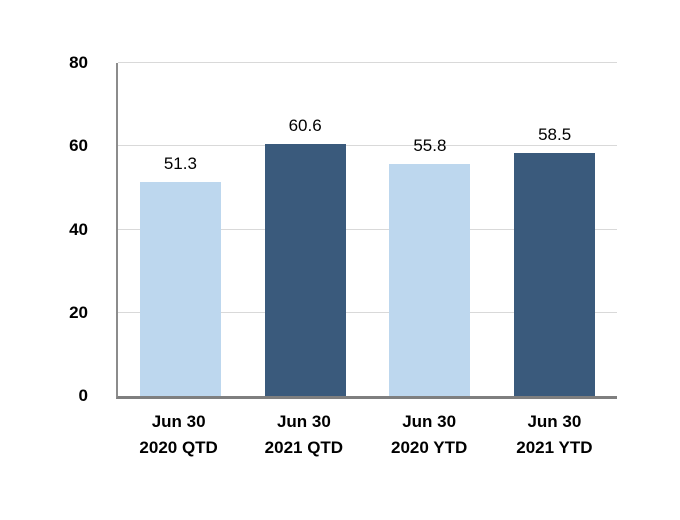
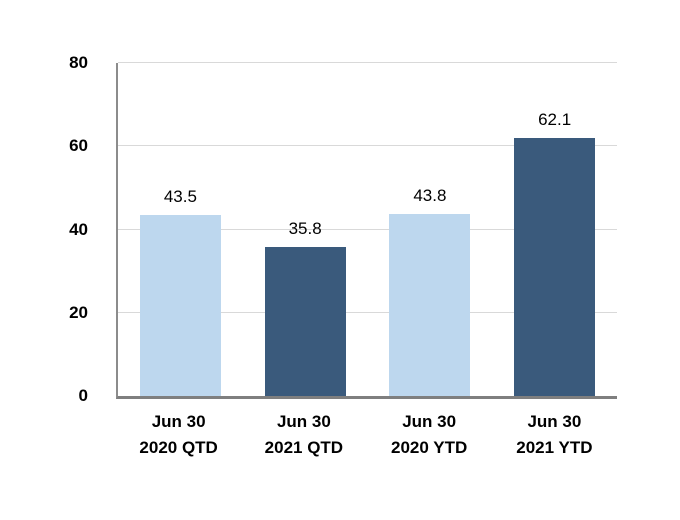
Jun 30 2020 QTD: 51.3 -> 43.5
Jun 30 2021 QTD: 60.6 -> 35.8
Jun 30 2020 YTD: 55.8 -> 43.8
Jun 30 2021 YTD: 58.5 -> 62.1
